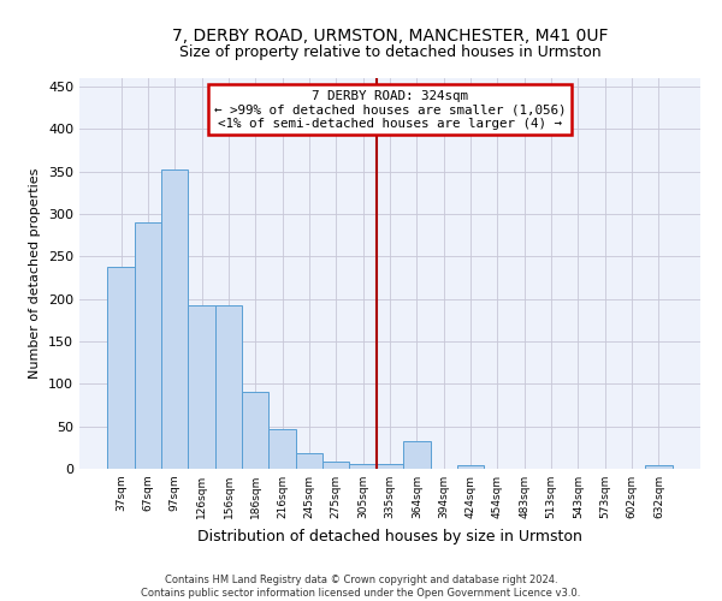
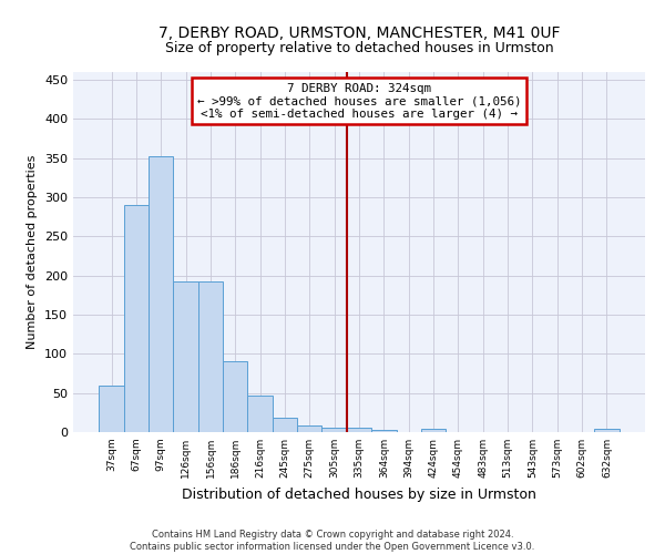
37sqm: 238 -> 60
364sqm: 32 -> 3
